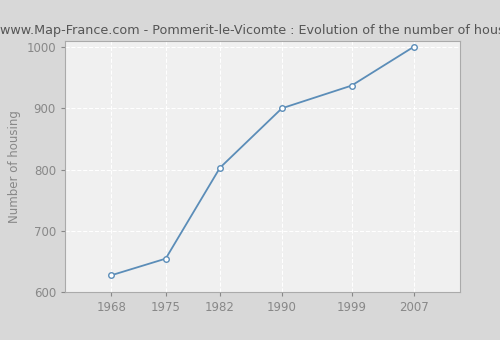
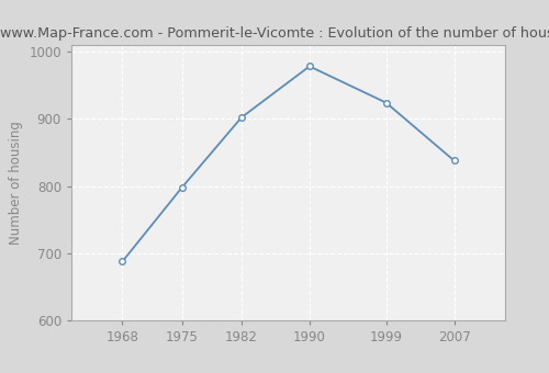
1968: 628 -> 688
1975: 655 -> 798
1982: 803 -> 902
1990: 900 -> 978
1999: 937 -> 924
2007: 1000 -> 838
